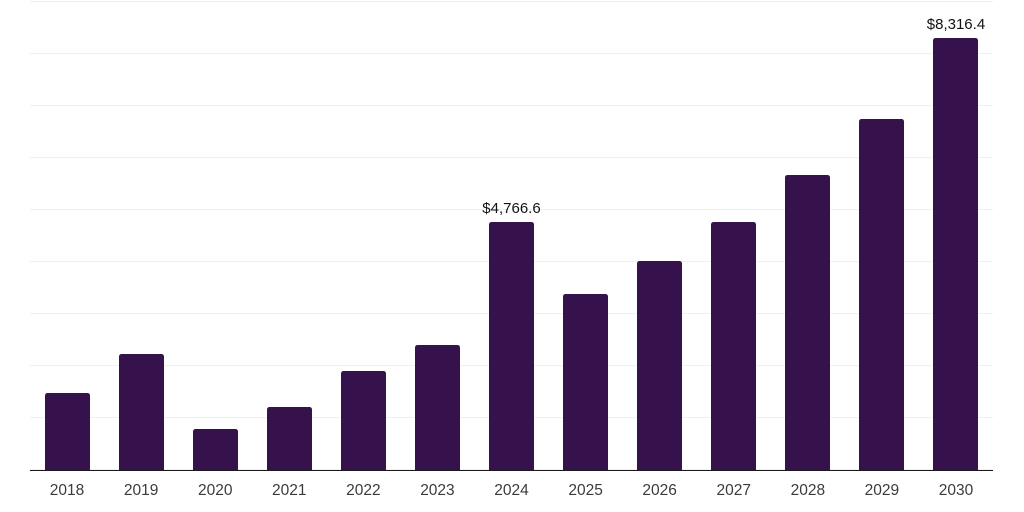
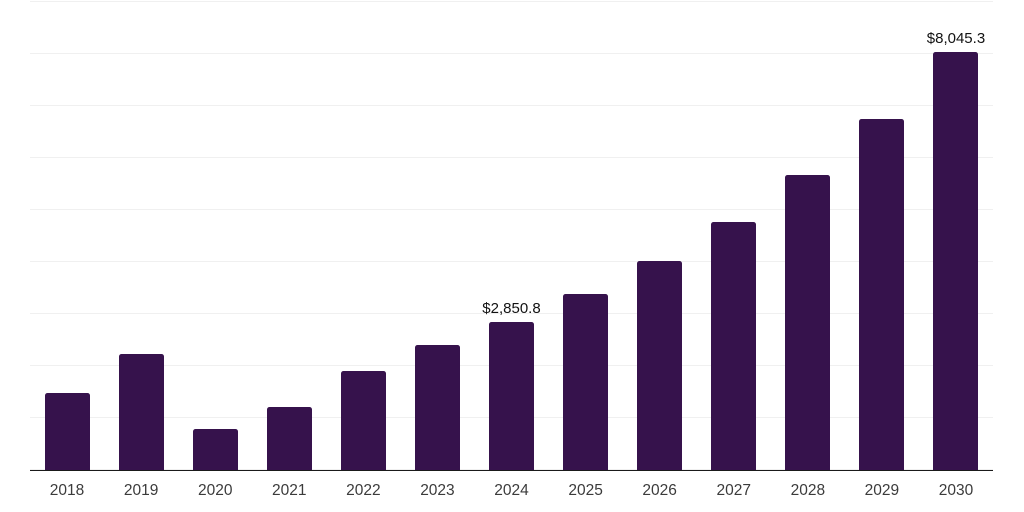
2024: $4,766.6 -> $2,850.8
2030: $8,316.4 -> $8,045.3
